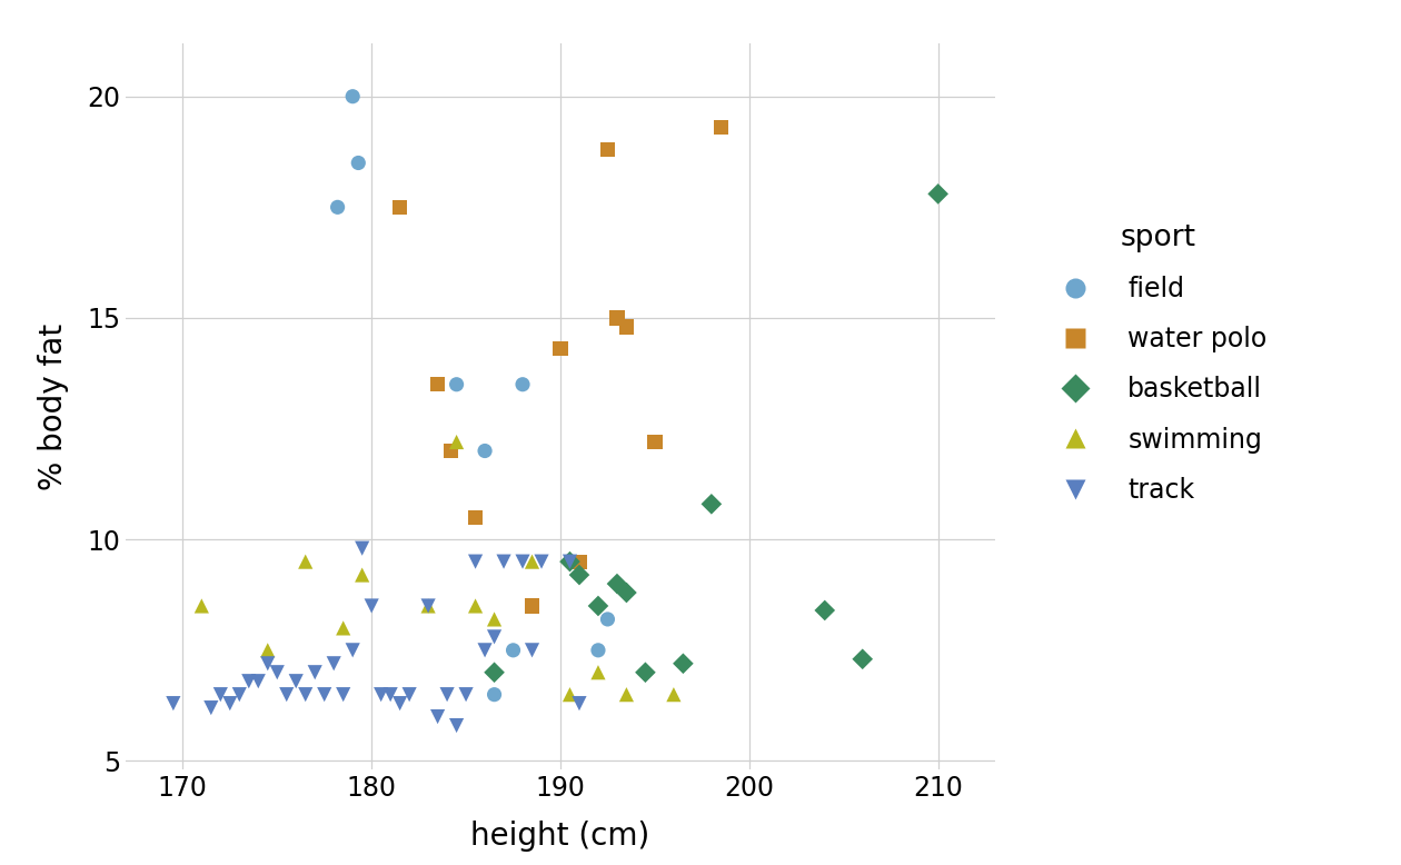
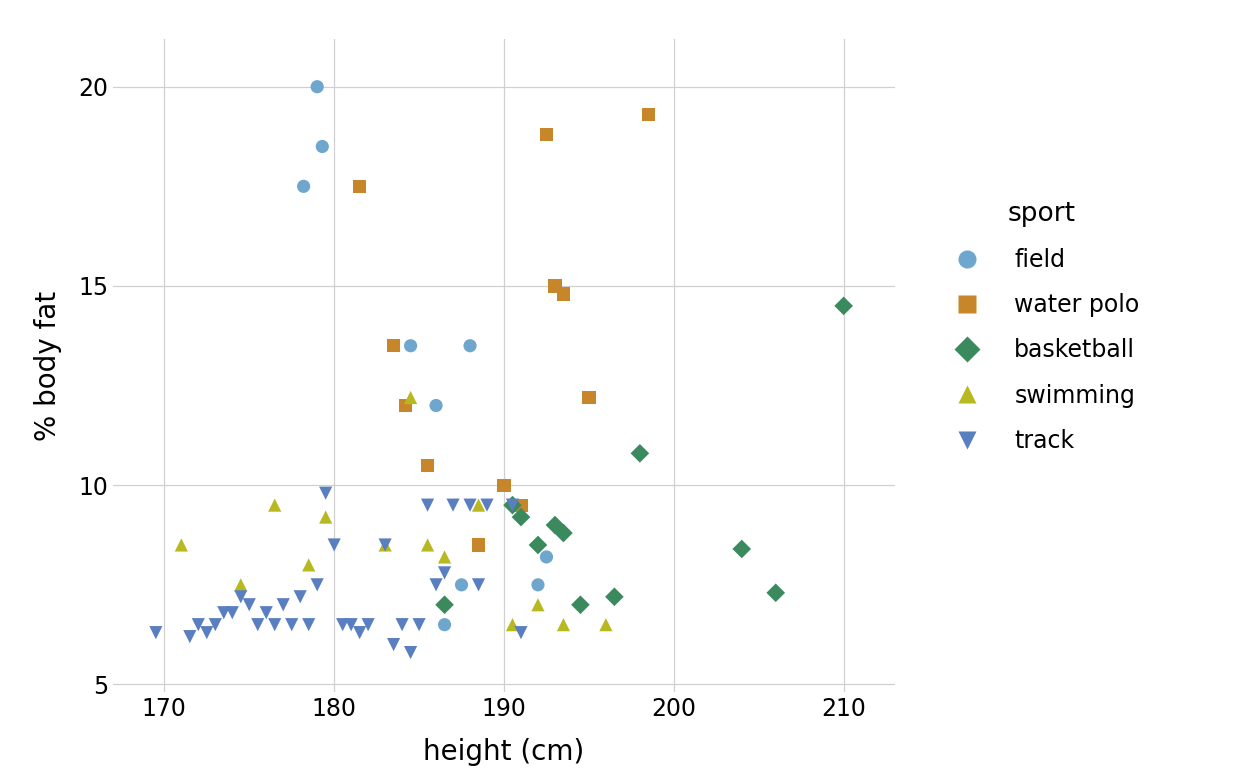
water polo/190: 14.3 -> 10.0
basketball/210: 17.8 -> 14.5
